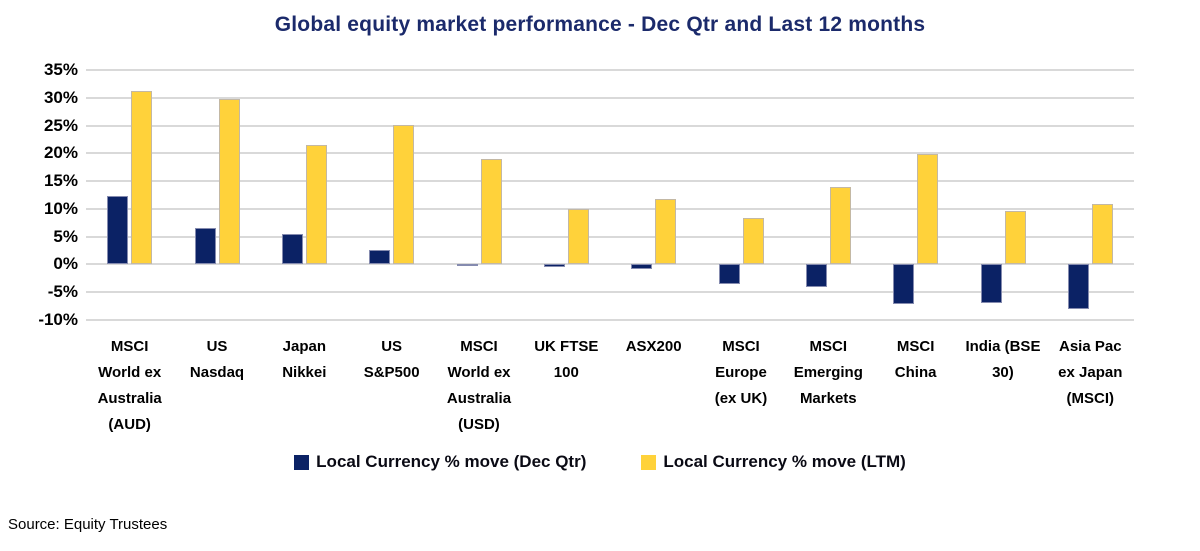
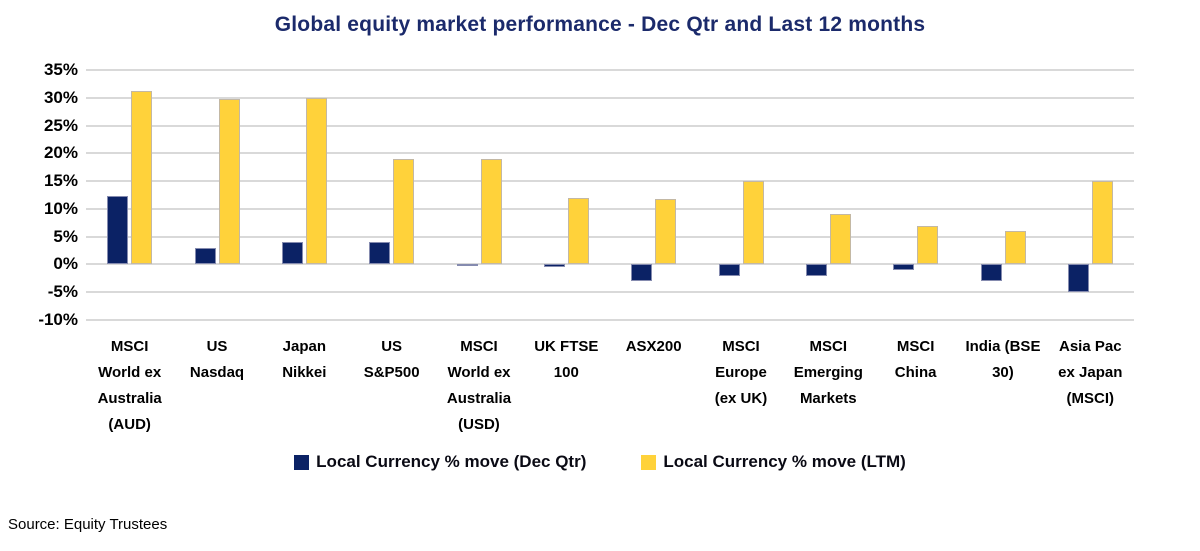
Local Currency % move (Dec Qtr)/US Nasdaq: 6% -> 3%
Local Currency % move (Dec Qtr)/Japan Nikkei: 5% -> 4%
Local Currency % move (LTM)/Japan Nikkei: 22% -> 30%
Local Currency % move (Dec Qtr)/US S&P500: 3% -> 4%
Local Currency % move (LTM)/US S&P500: 25% -> 19%
Local Currency % move (LTM)/UK FTSE 100: 10% -> 12%
Local Currency % move (Dec Qtr)/ASX200: -1% -> -3%
Local Currency % move (Dec Qtr)/MSCI Europe (ex UK): -4% -> -2%
Local Currency % move (LTM)/MSCI Europe (ex UK): 8% -> 15%
Local Currency % move (Dec Qtr)/MSCI Emerging Markets: -4% -> -2%
Local Currency % move (LTM)/MSCI Emerging Markets: 14% -> 9%
Local Currency % move (Dec Qtr)/MSCI China: -7% -> -1%
Local Currency % move (LTM)/MSCI China: 20% -> 7%
Local Currency % move (Dec Qtr)/India (BSE 30): -7% -> -3%
Local Currency % move (LTM)/India (BSE 30): 10% -> 6%
Local Currency % move (Dec Qtr)/Asia Pac ex Japan (MSCI): -8% -> -5%
Local Currency % move (LTM)/Asia Pac ex Japan (MSCI): 11% -> 15%
